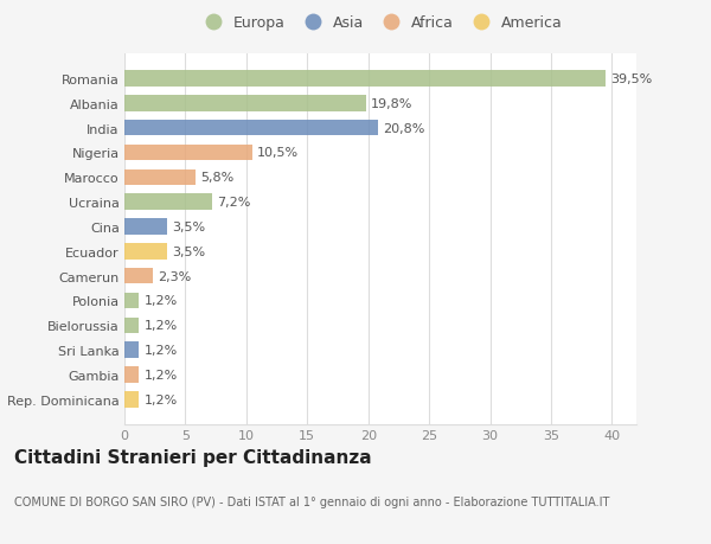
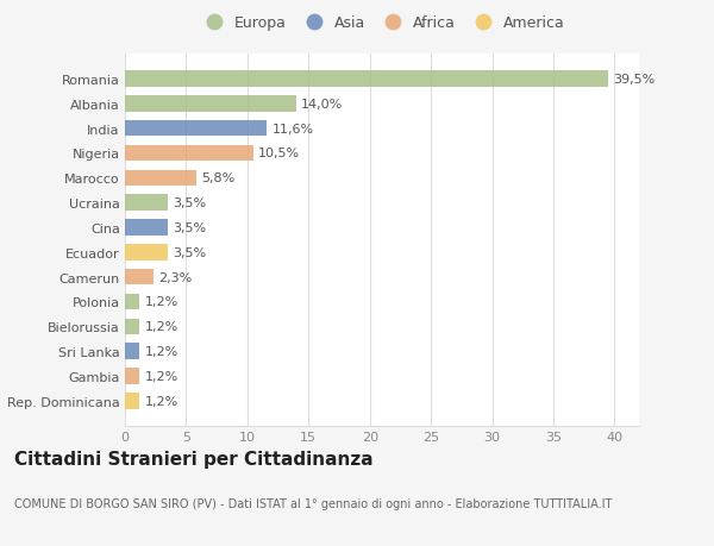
Albania: 19,8% -> 14,0%
India: 20,8% -> 11,6%
Ucraina: 7,2% -> 3,5%
